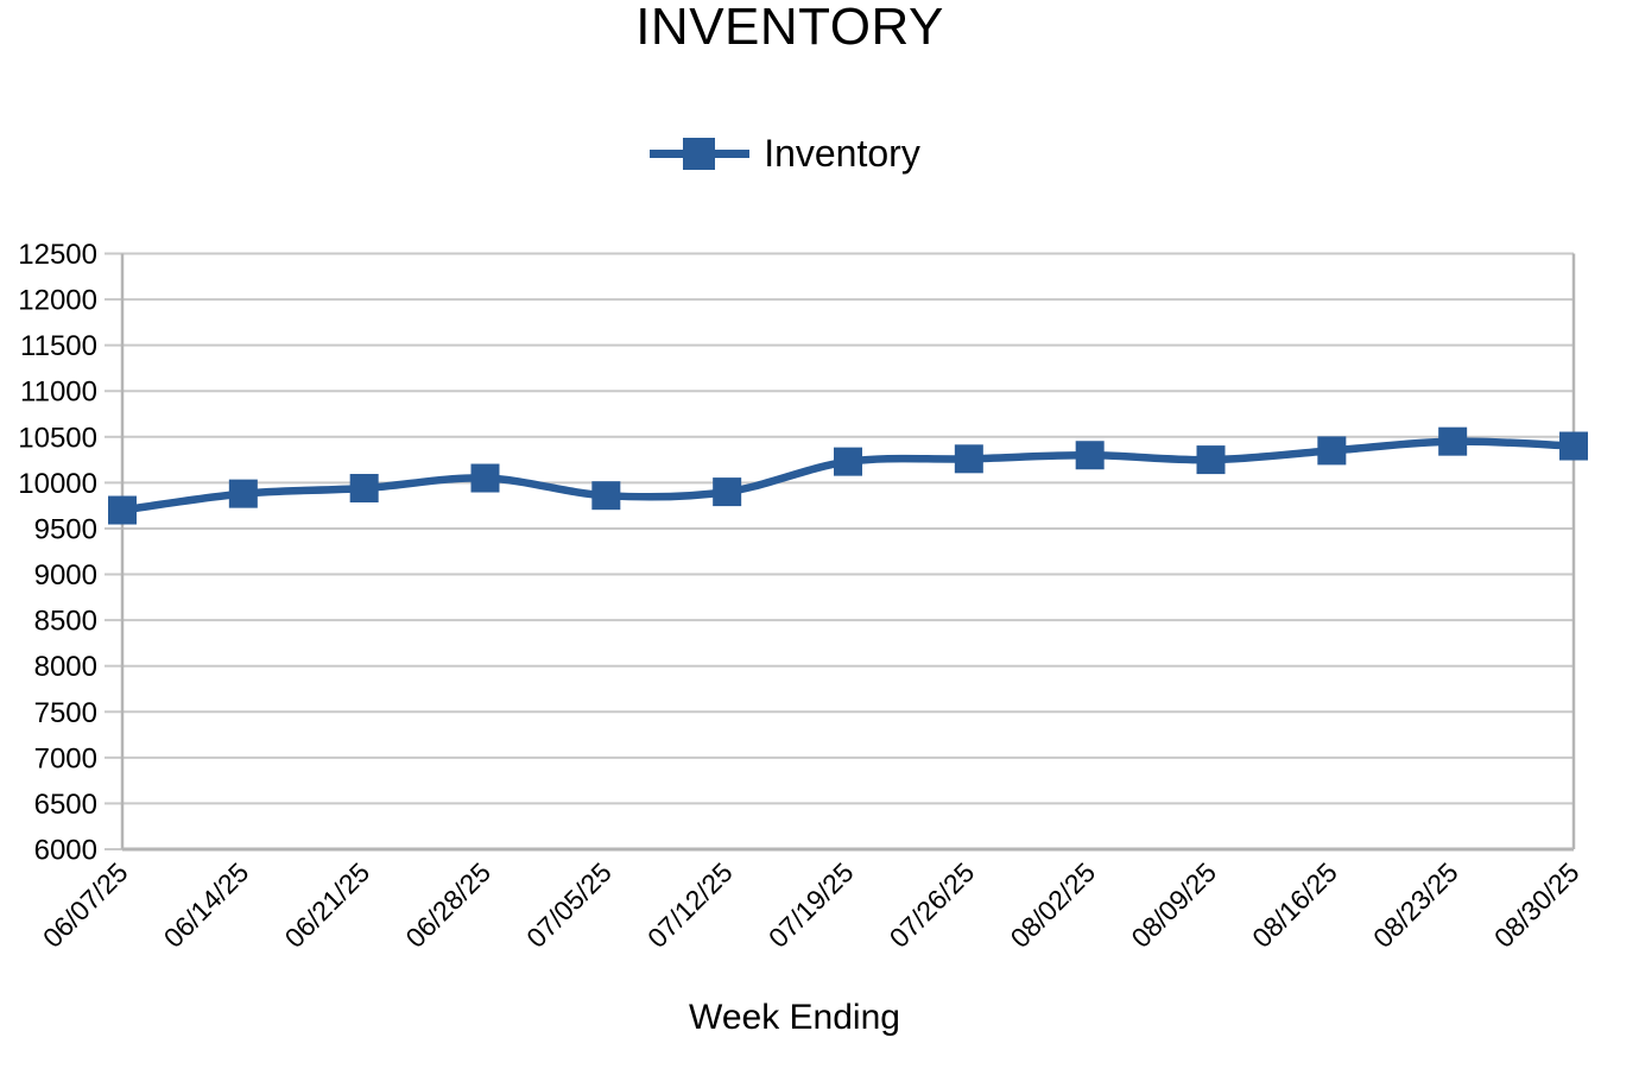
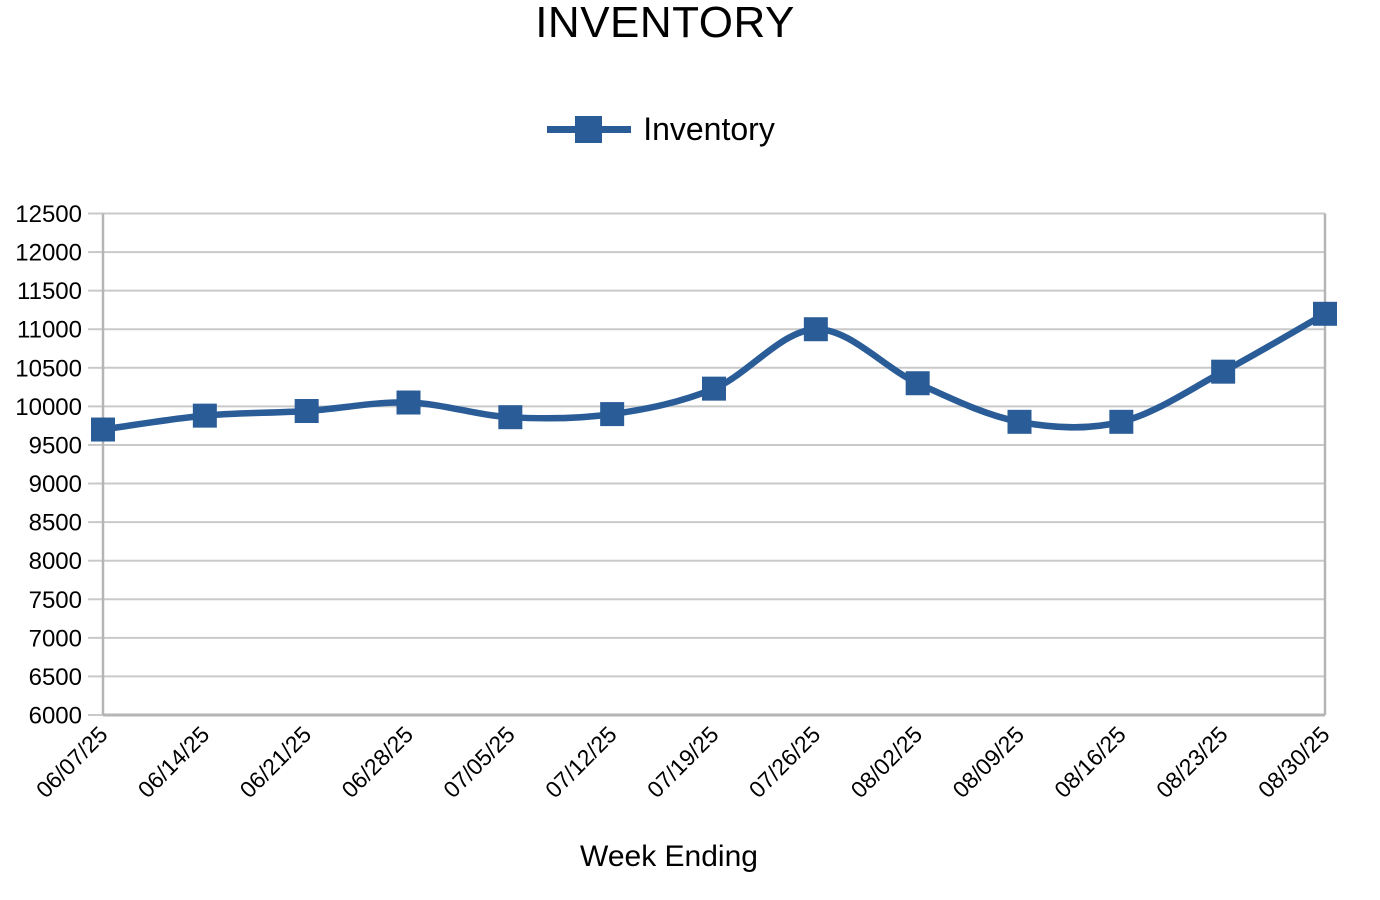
07/26/25: 10300 -> 11000
08/09/25: 10200 -> 9800
08/16/25: 10400 -> 9800
08/30/25: 10400 -> 11200
